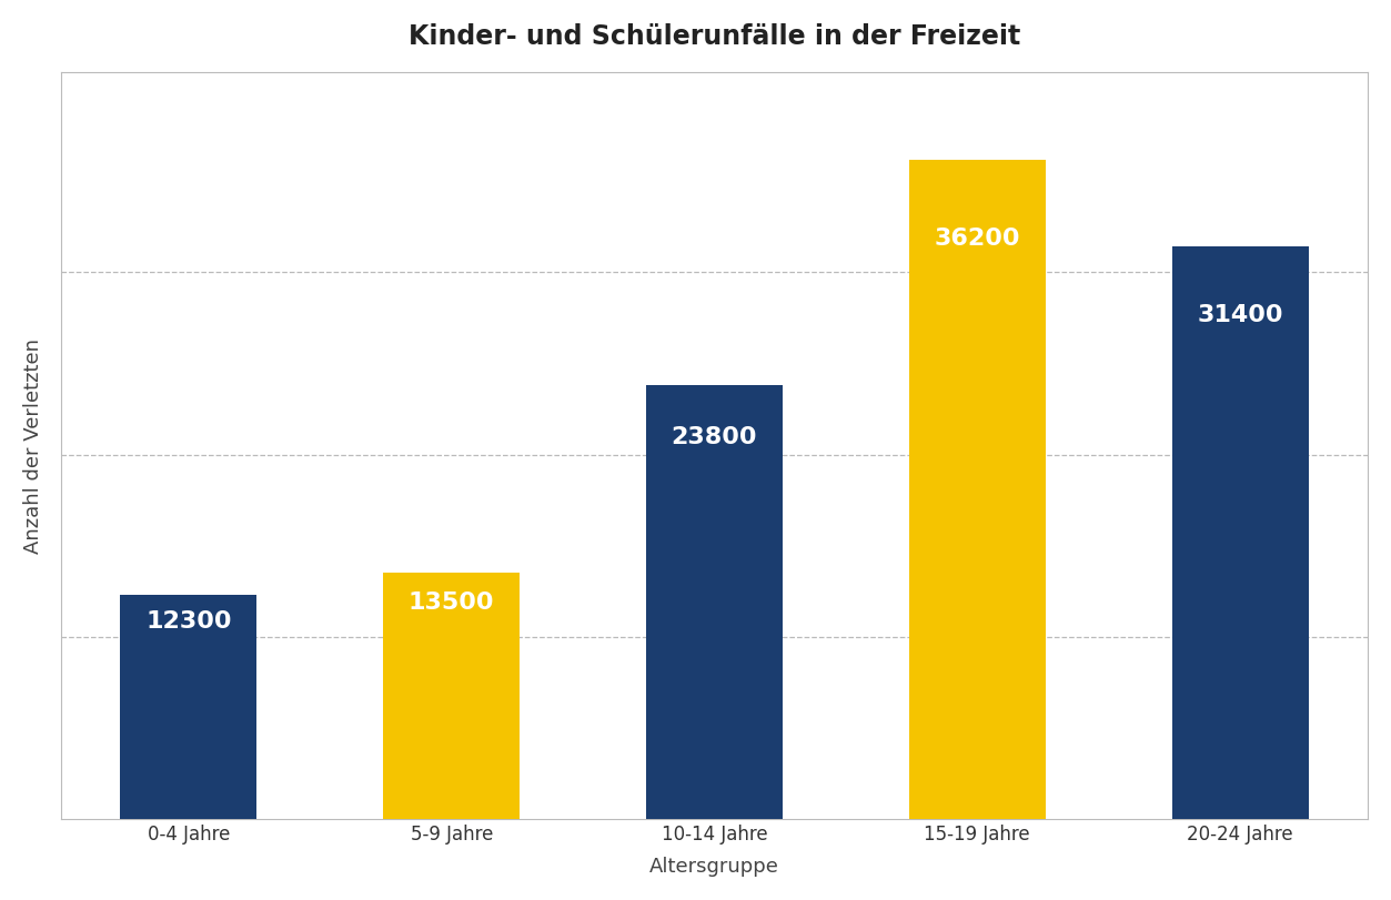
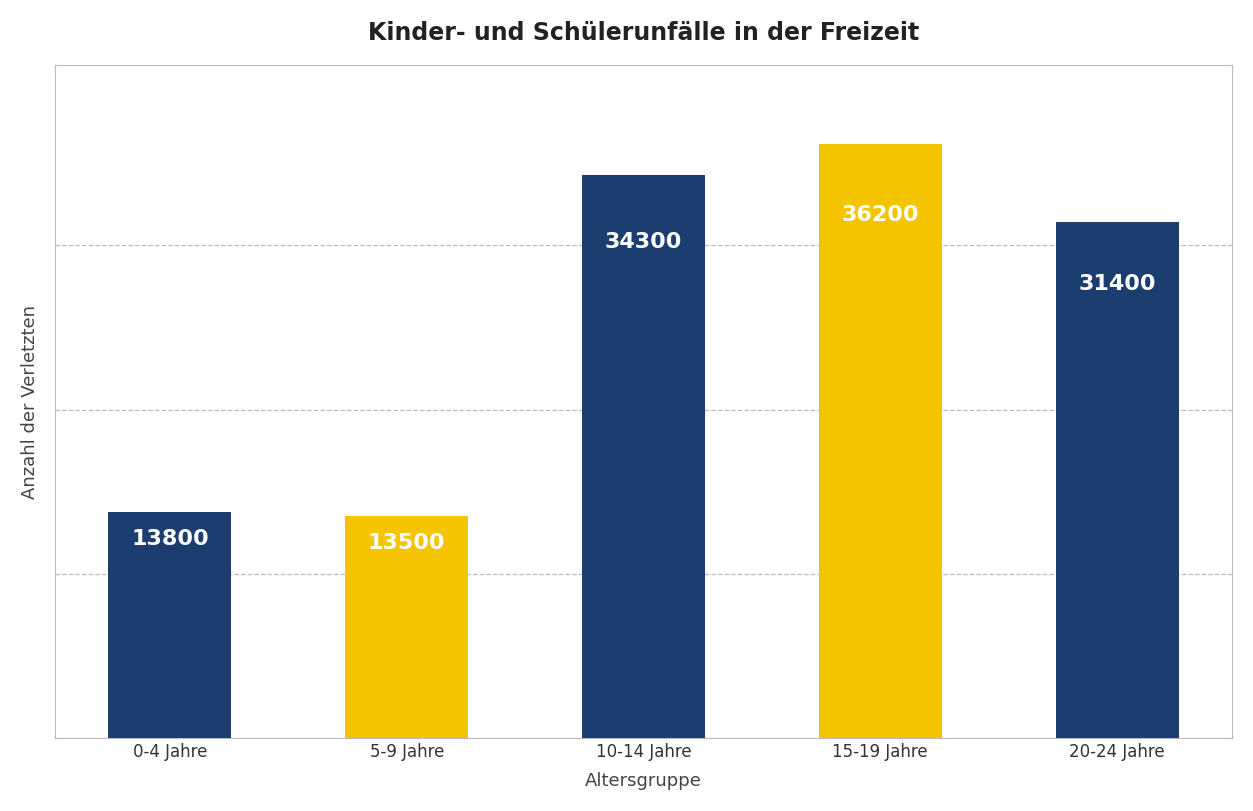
0-4 Jahre: 12300 -> 13800
10-14 Jahre: 23800 -> 34300
